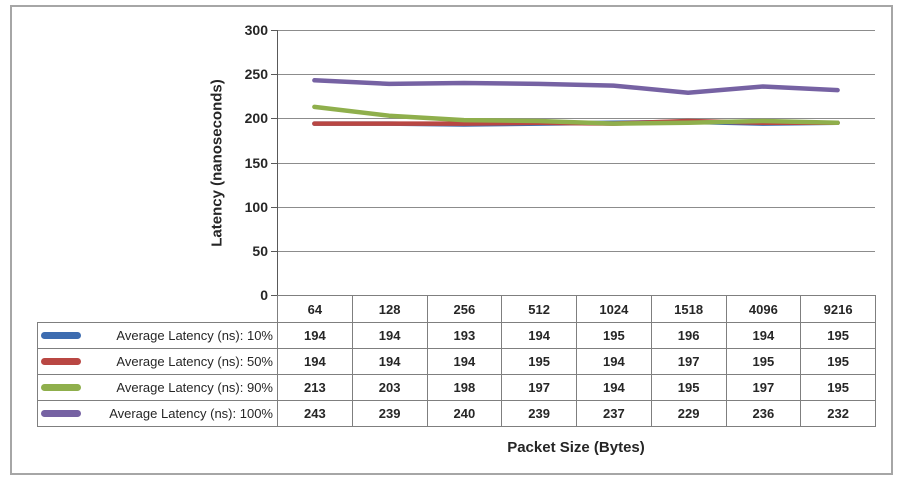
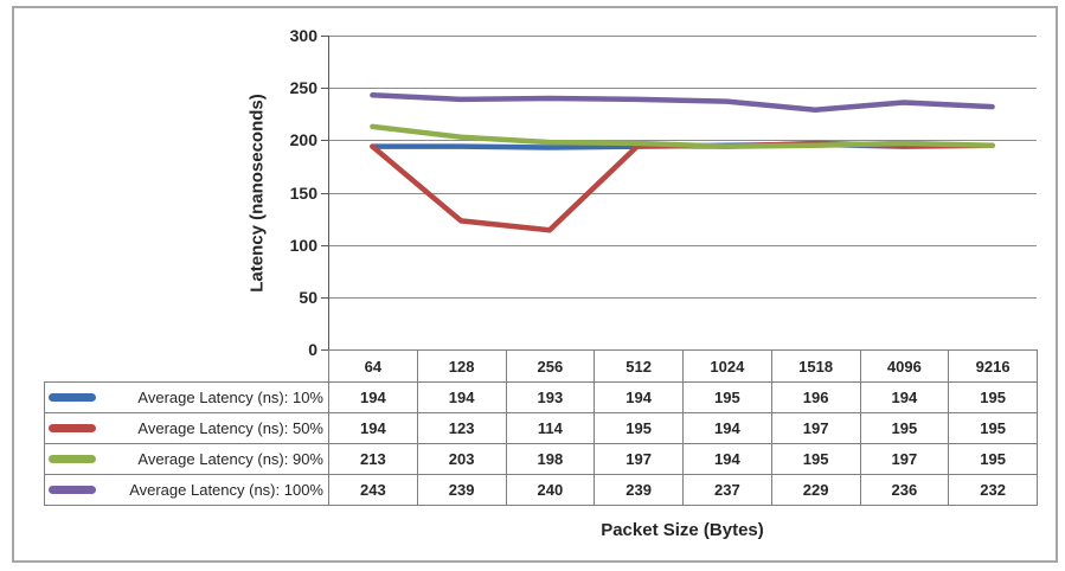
Average Latency (ns): 50%/128: 194 -> 123
Average Latency (ns): 50%/256: 194 -> 114
